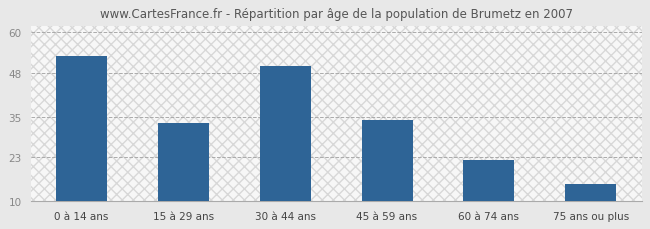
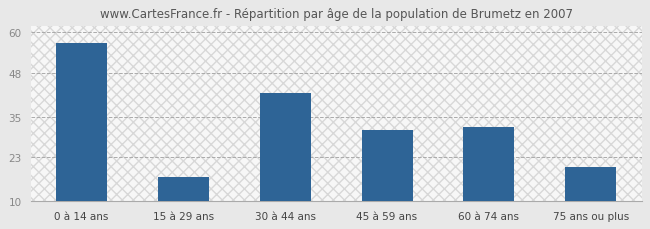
0 à 14 ans: 53 -> 57
15 à 29 ans: 33 -> 17
30 à 44 ans: 50 -> 42
45 à 59 ans: 34 -> 31
60 à 74 ans: 22 -> 32
75 ans ou plus: 15 -> 20
